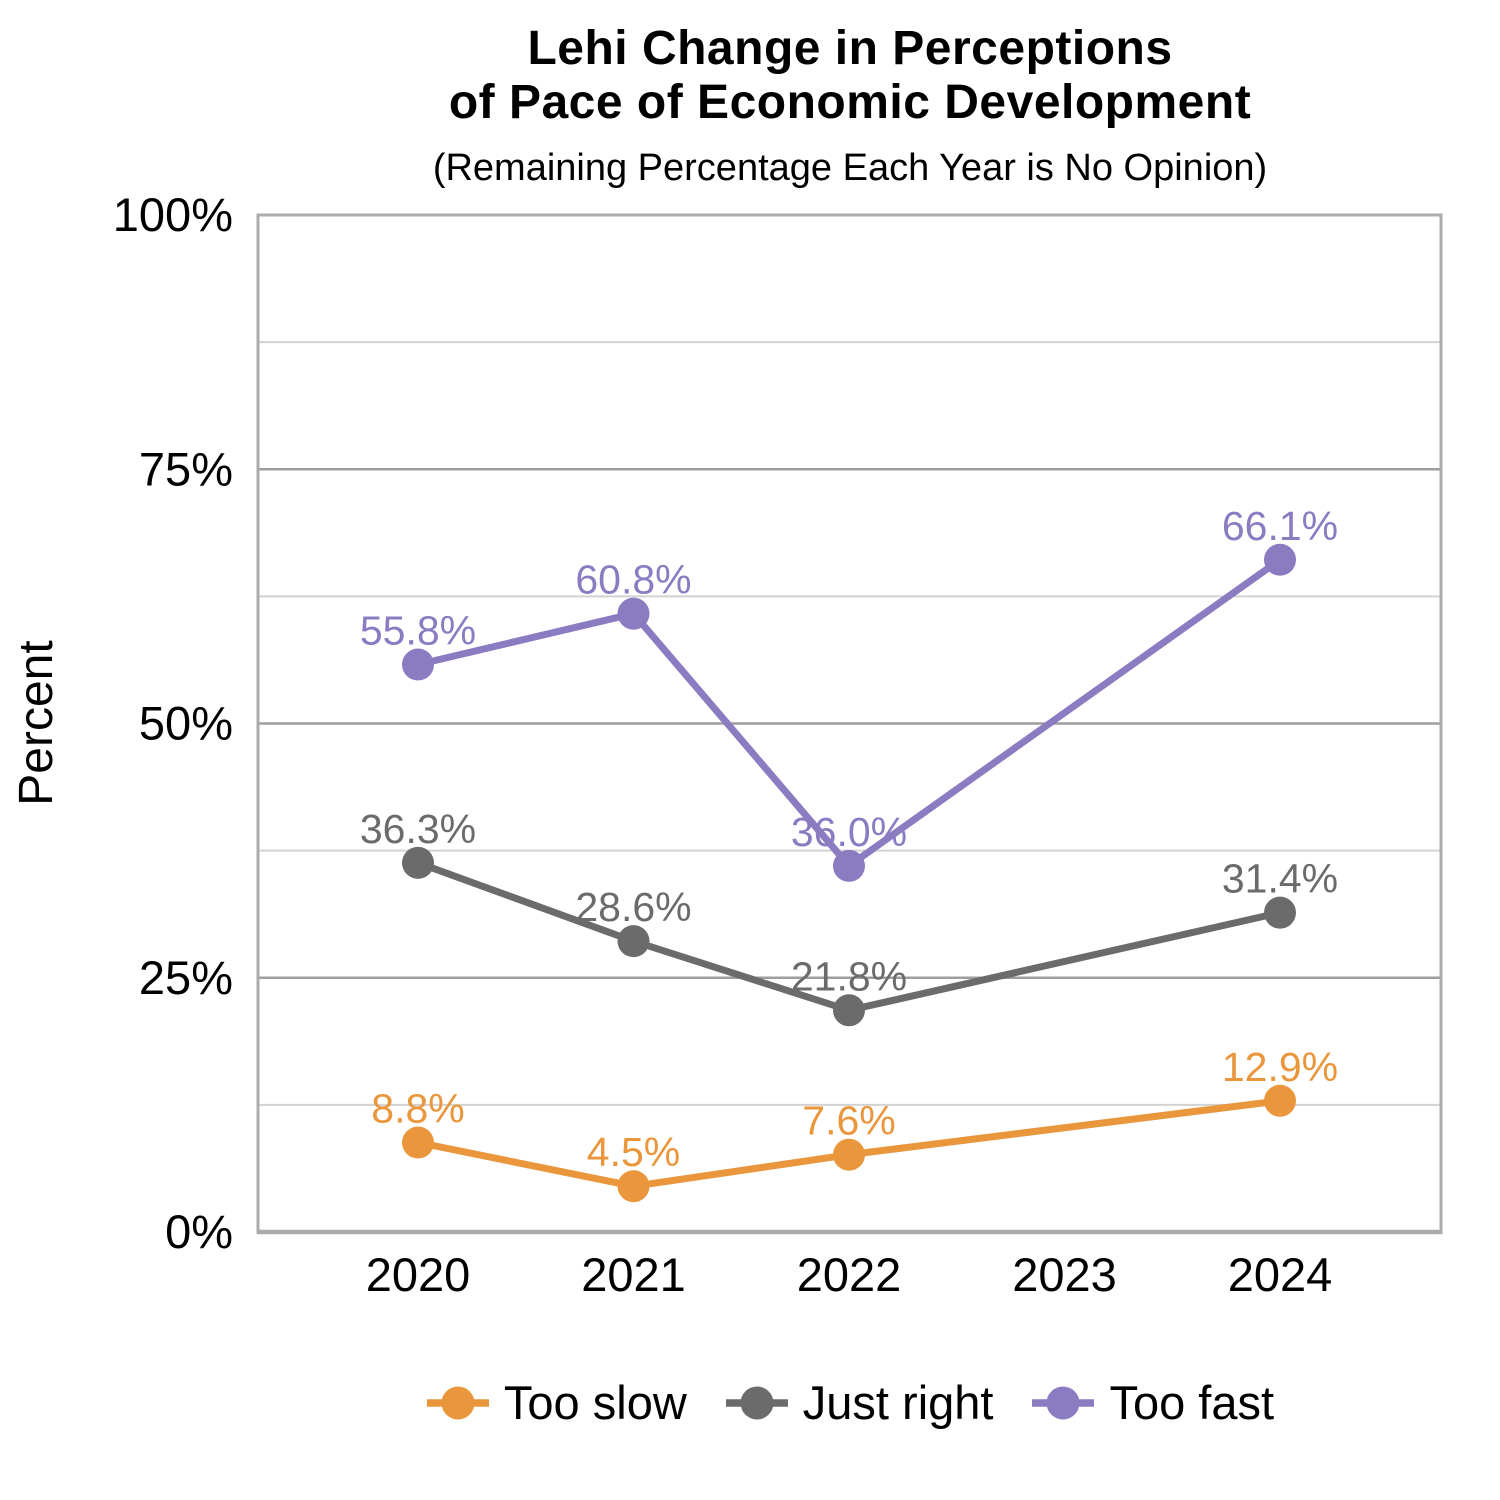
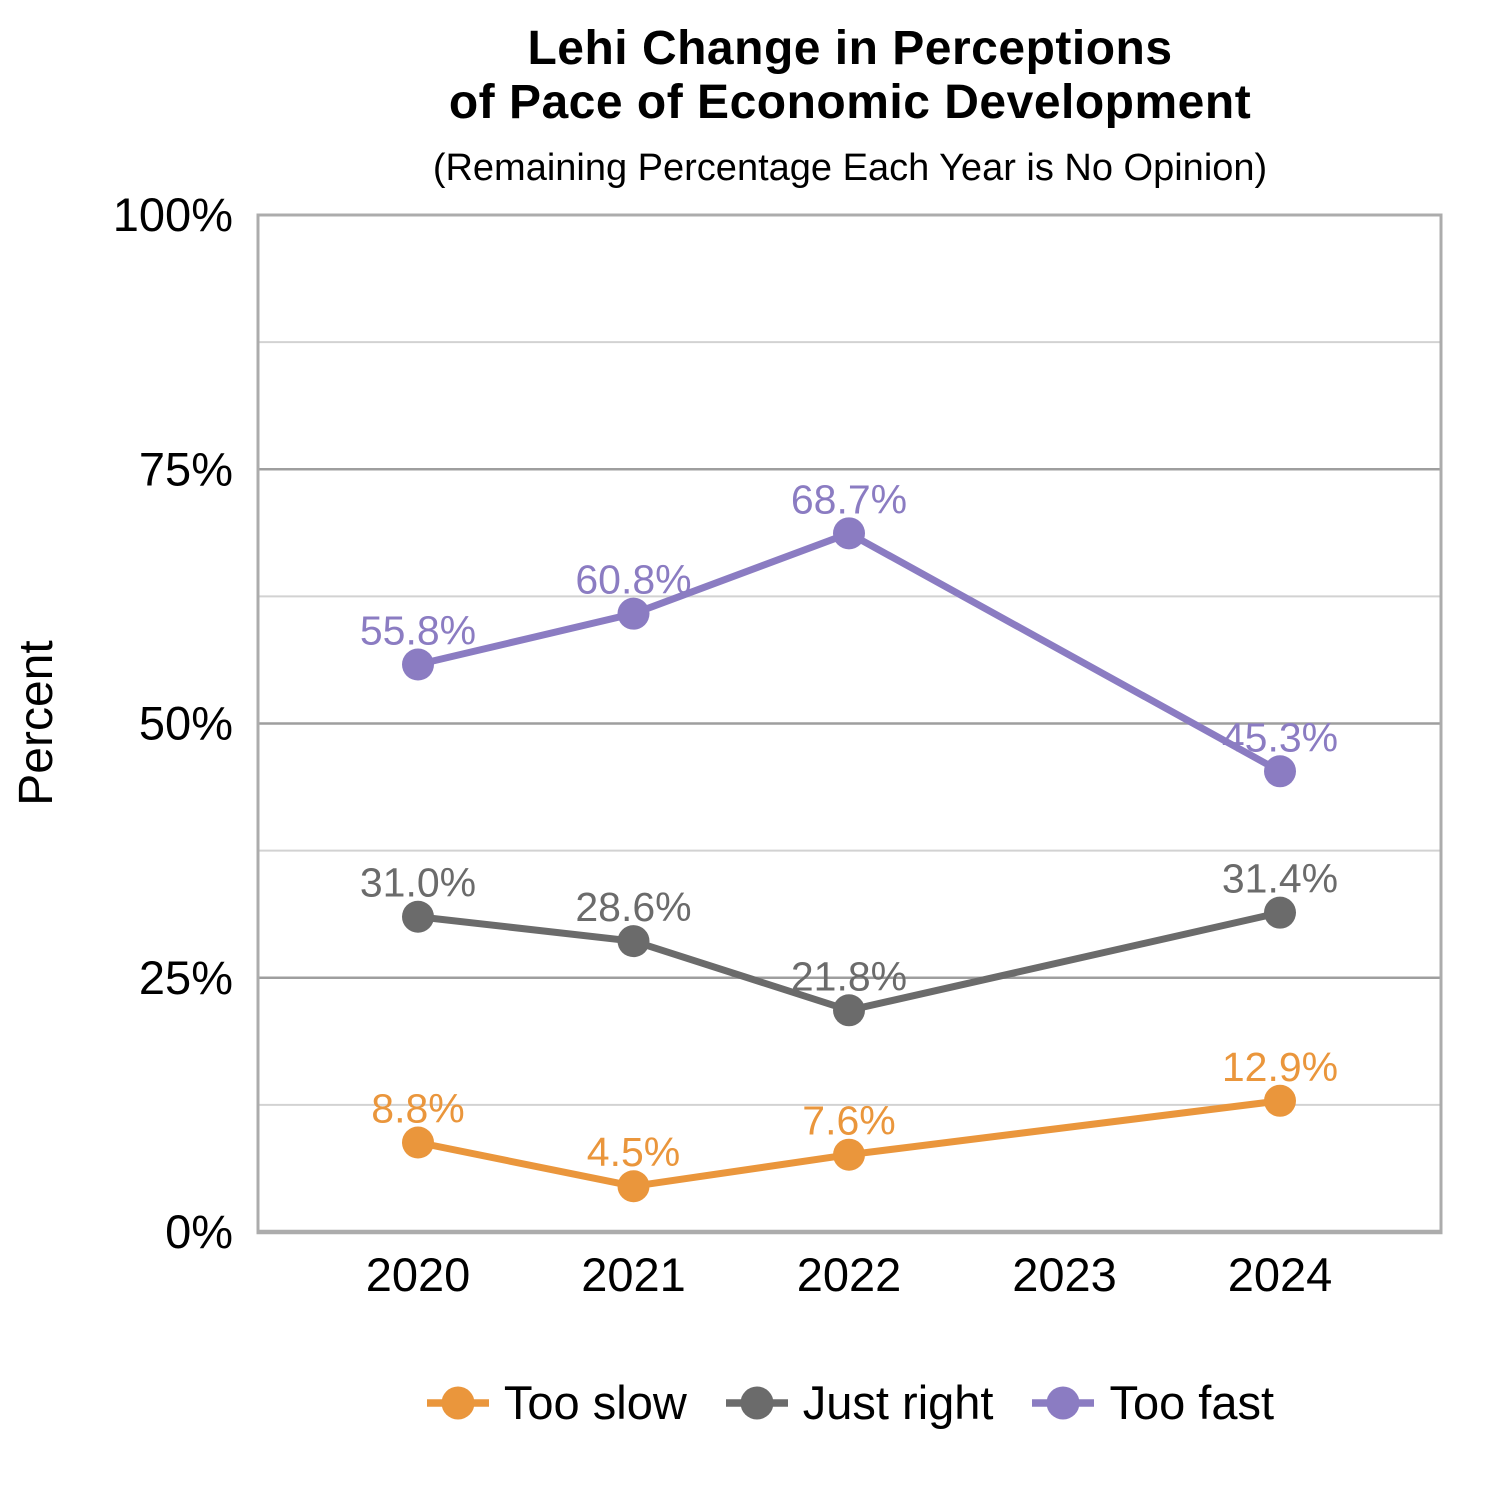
Just right/2020: 36.3% -> 31.0%
Too fast/2022: 36.0% -> 68.7%
Too fast/2024: 66.1% -> 45.3%
